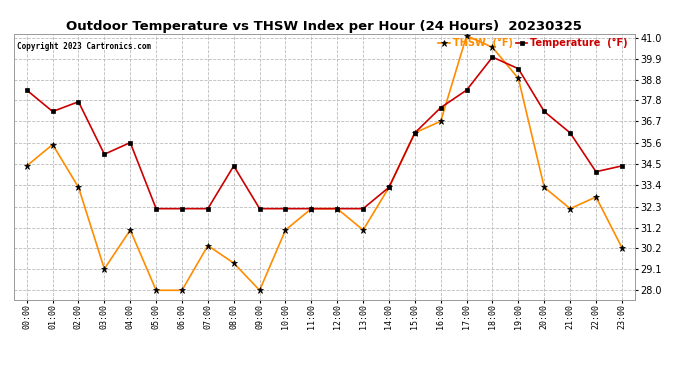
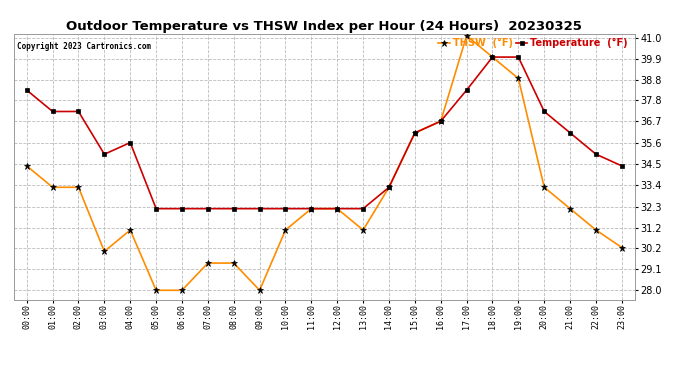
THSW (°F)/01:00: 35.5 -> 33.3
Temperature (°F)/02:00: 37.7 -> 37.2
THSW (°F)/03:00: 29.1 -> 30.0
THSW (°F)/07:00: 30.3 -> 29.4
Temperature (°F)/08:00: 34.4 -> 32.2
Temperature (°F)/16:00: 37.4 -> 36.7
THSW (°F)/18:00: 40.5 -> 40.0
Temperature (°F)/19:00: 39.4 -> 40.0
Temperature (°F)/22:00: 34.1 -> 35.0
THSW (°F)/22:00: 32.8 -> 31.1
